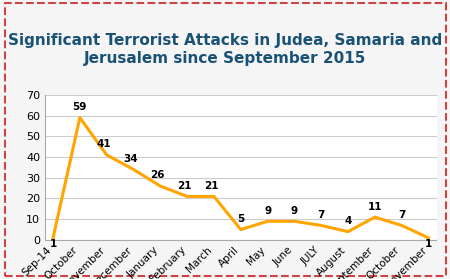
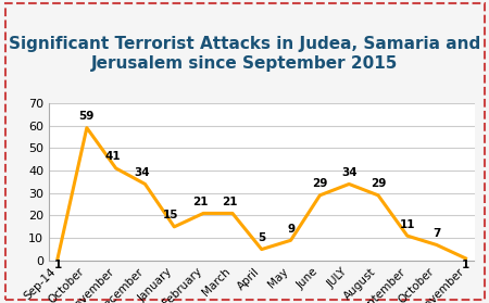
January: 26 -> 15
June: 9 -> 29
JULY: 7 -> 34
August: 4 -> 29
